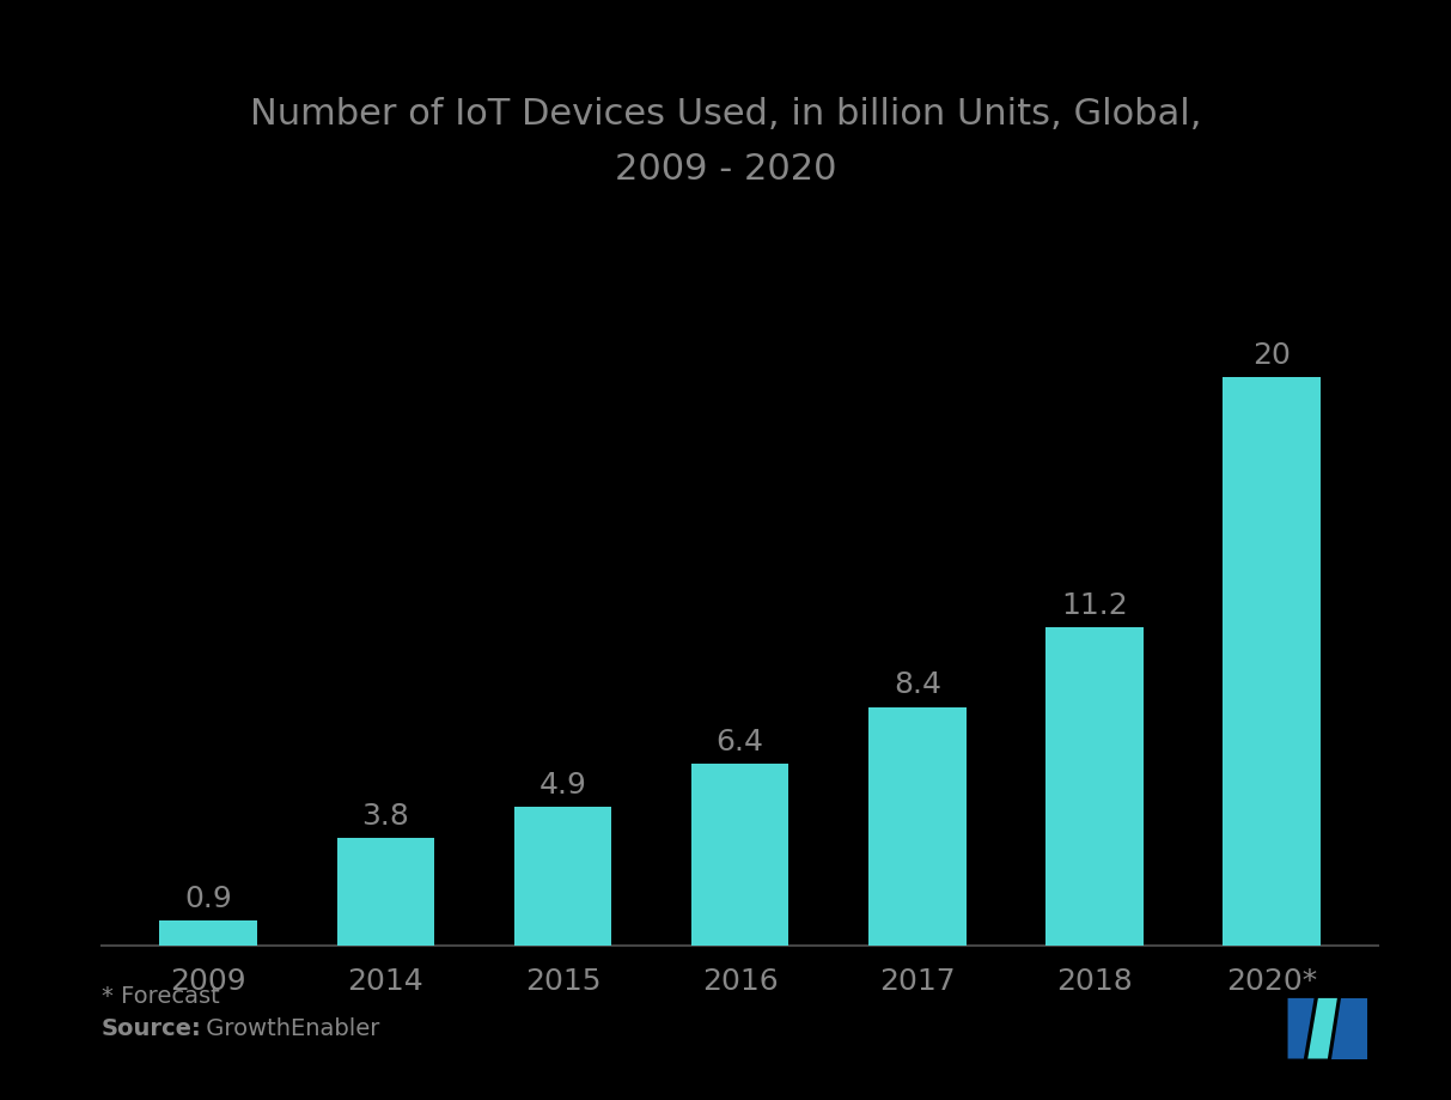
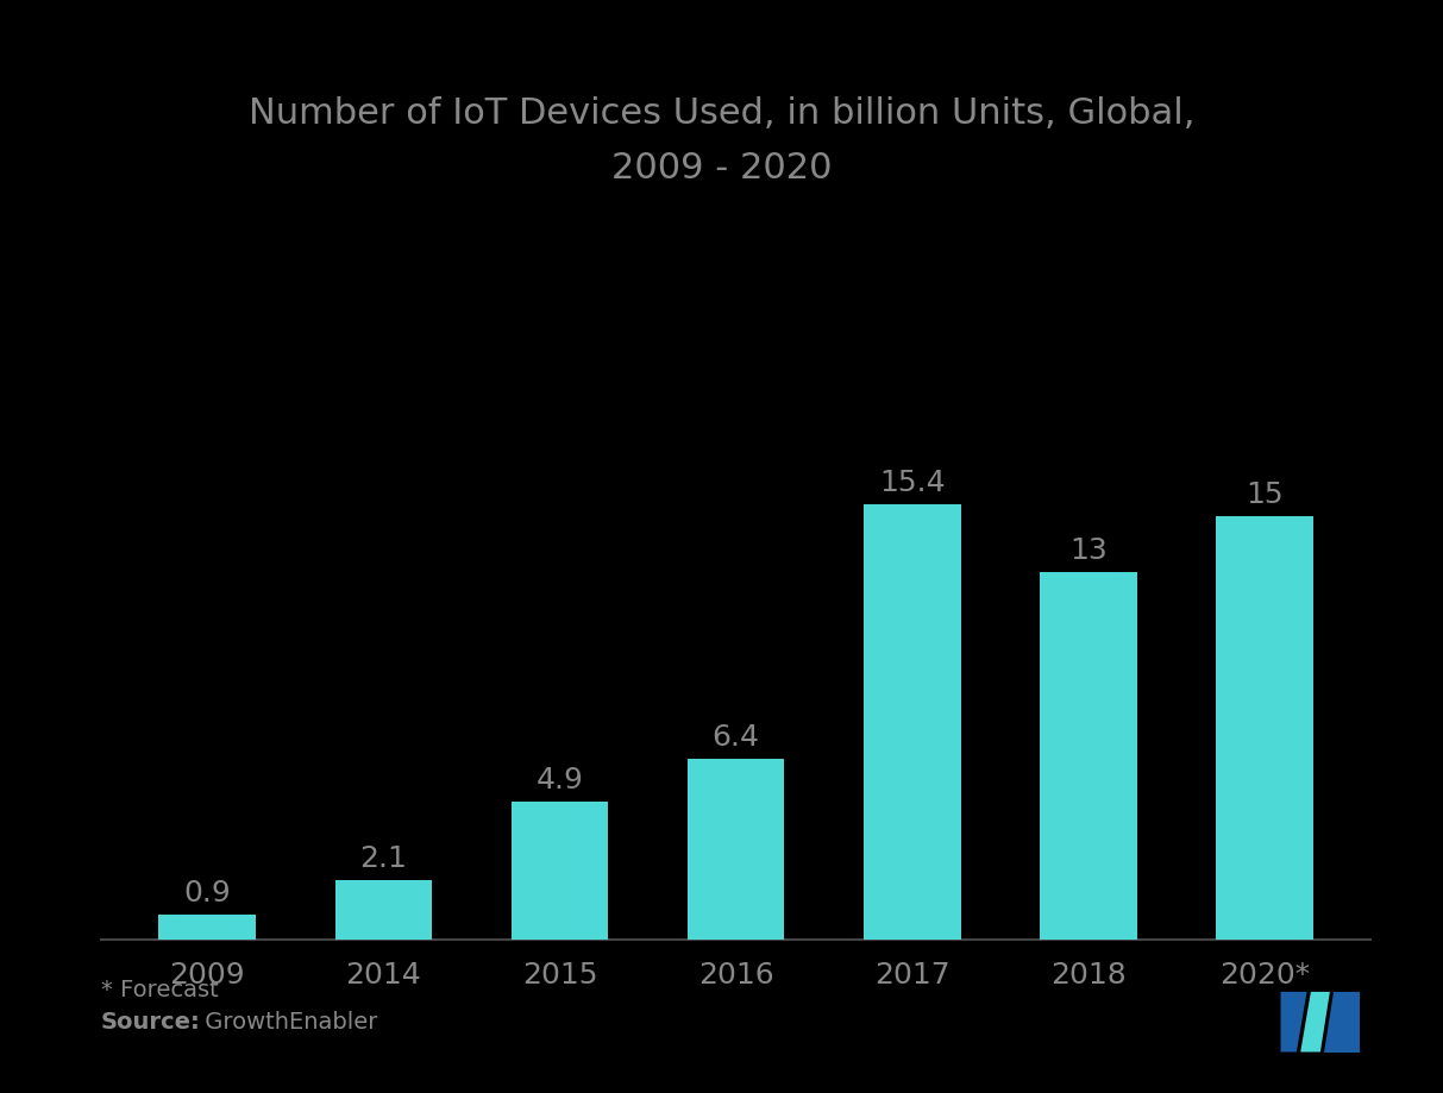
2014: 3.8 -> 2.1
2017: 8.4 -> 15.4
2018: 11.2 -> 13
2020*: 20 -> 15
